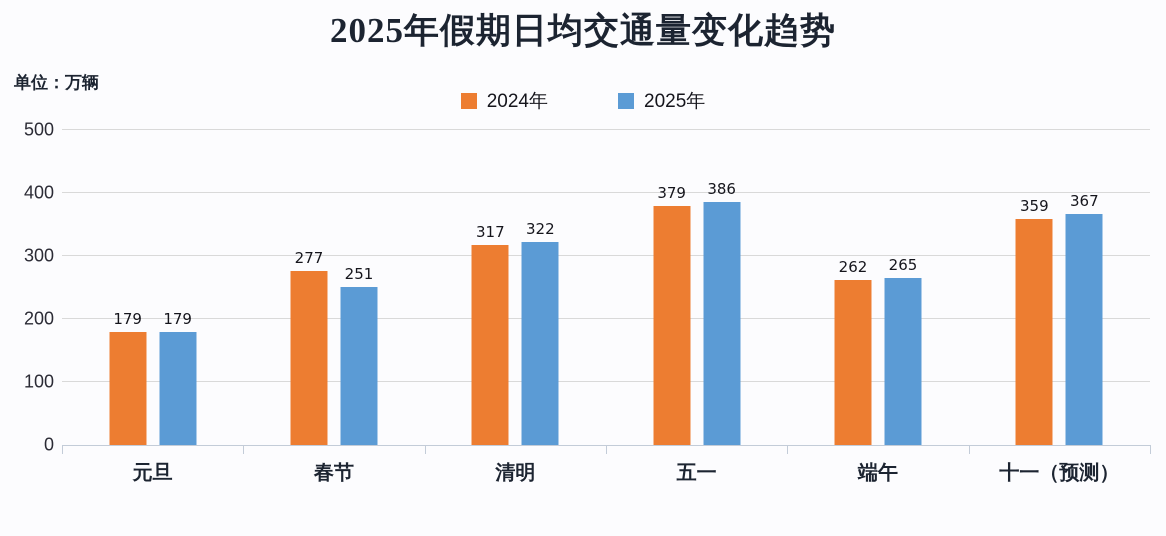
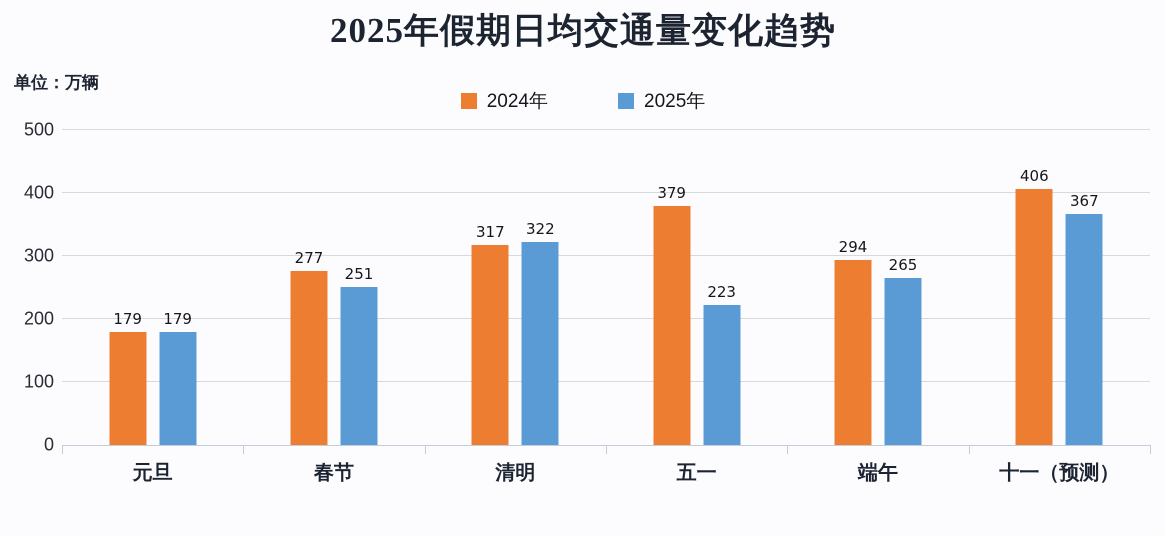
2025年/五一: 386 -> 223
2024年/端午: 262 -> 294
2024年/十一（预测）: 359 -> 406
